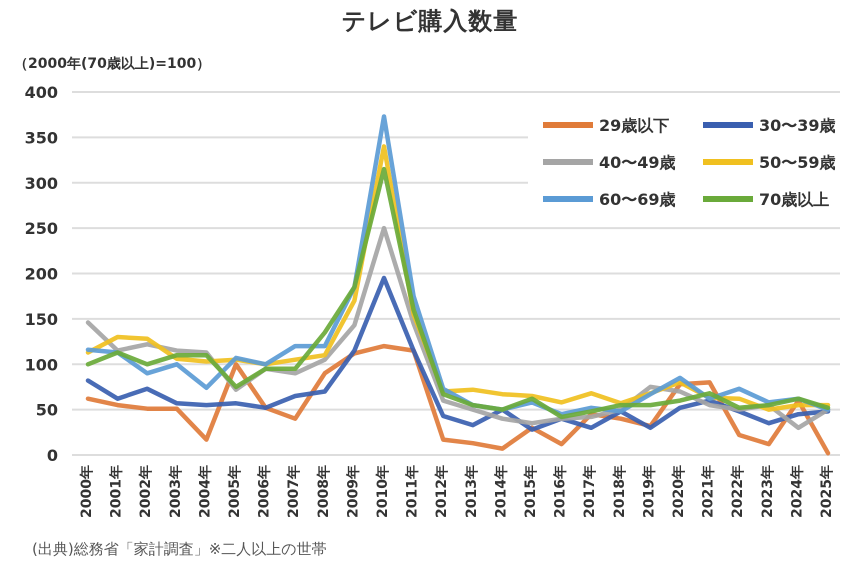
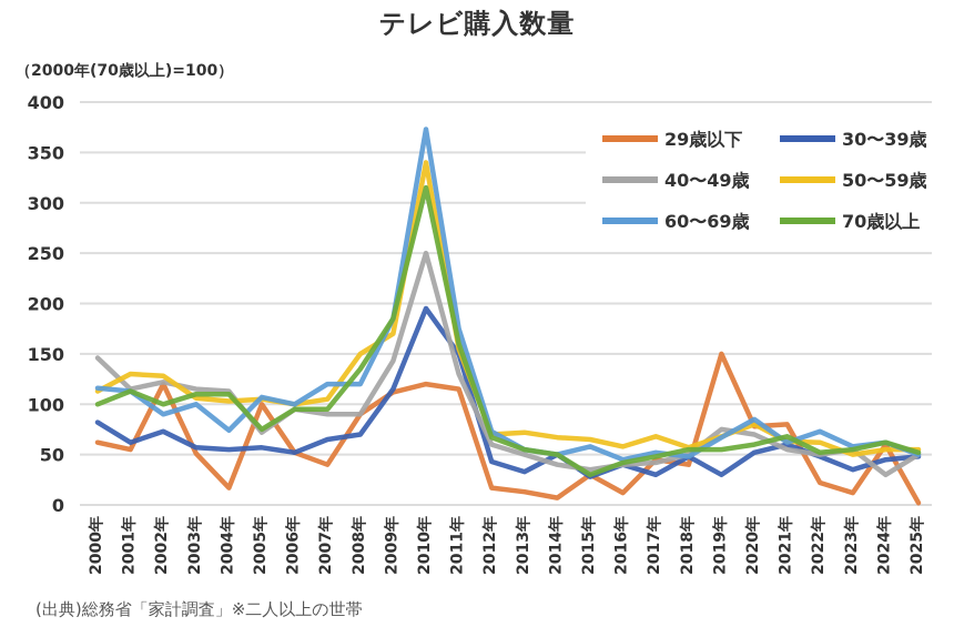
29歳以下/2002年: 50 -> 120
40〜49歳/2008年: 100 -> 90
50〜59歳/2008年: 110 -> 150
30〜39歳/2011年: 120 -> 150
40〜49歳/2011年: 140 -> 130
70歳以上/2015年: 60 -> 30
29歳以下/2019年: 30 -> 150
